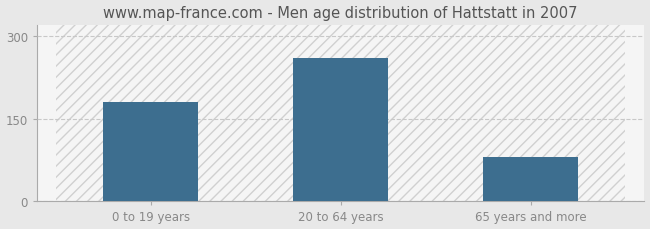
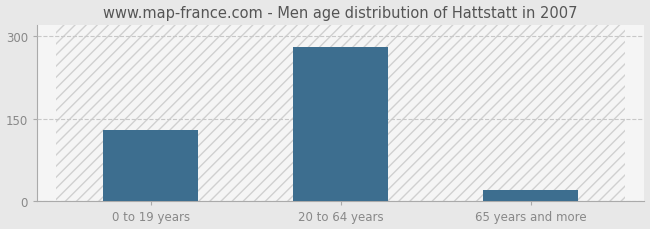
0 to 19 years: 180 -> 130
20 to 64 years: 260 -> 280
65 years and more: 80 -> 20
